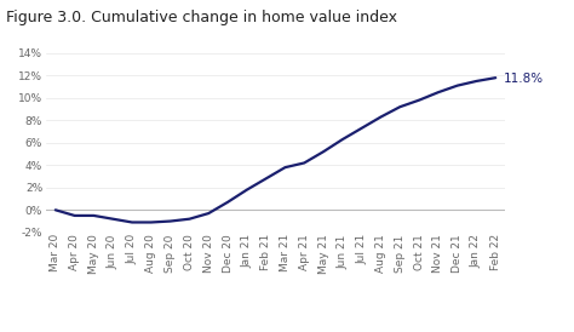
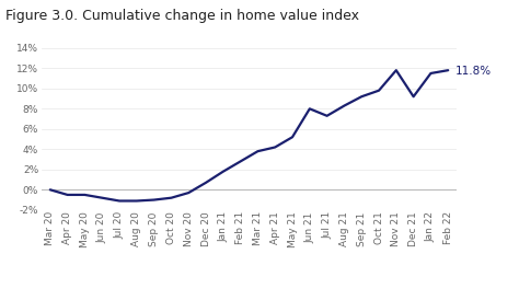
Jun 21: 6.3% -> 8.0%
Nov 21: 10.5% -> 11.8%
Dec 21: 11.1% -> 9.2%
